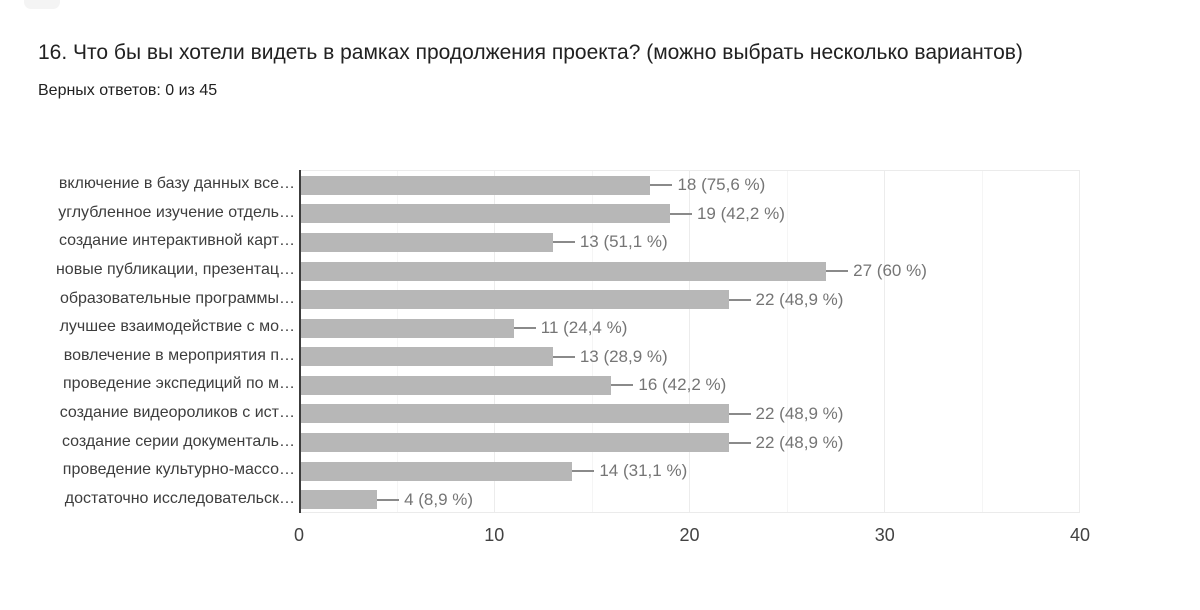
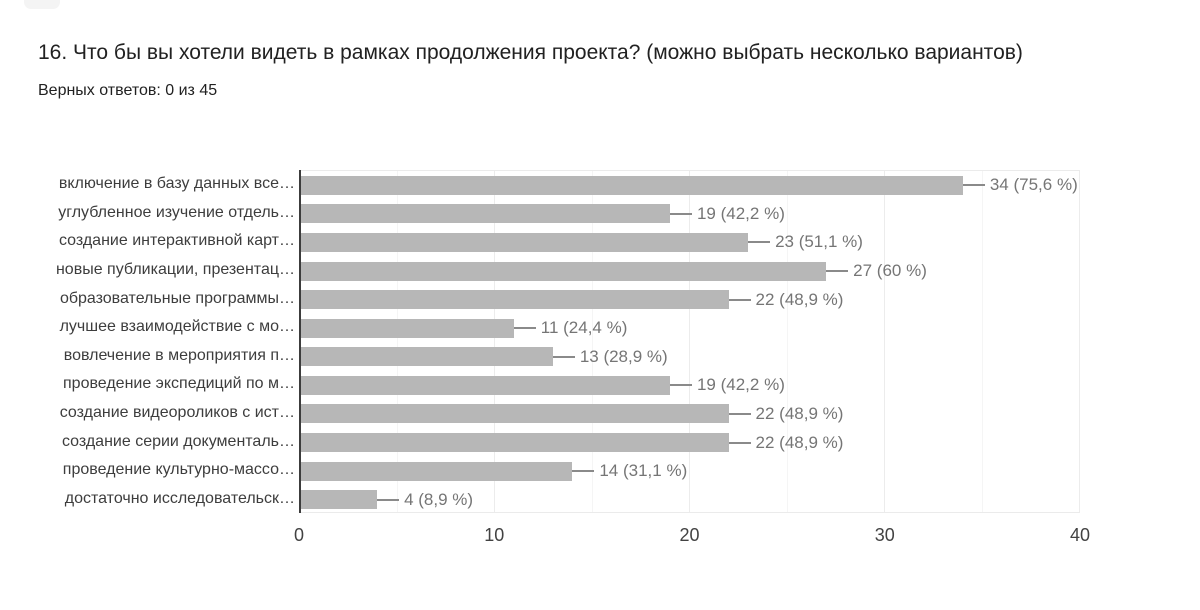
включение в базу данных все…: 18 -> 34
создание интерактивной карт…: 13 -> 23
проведение экспедиций по м…: 16 -> 19
